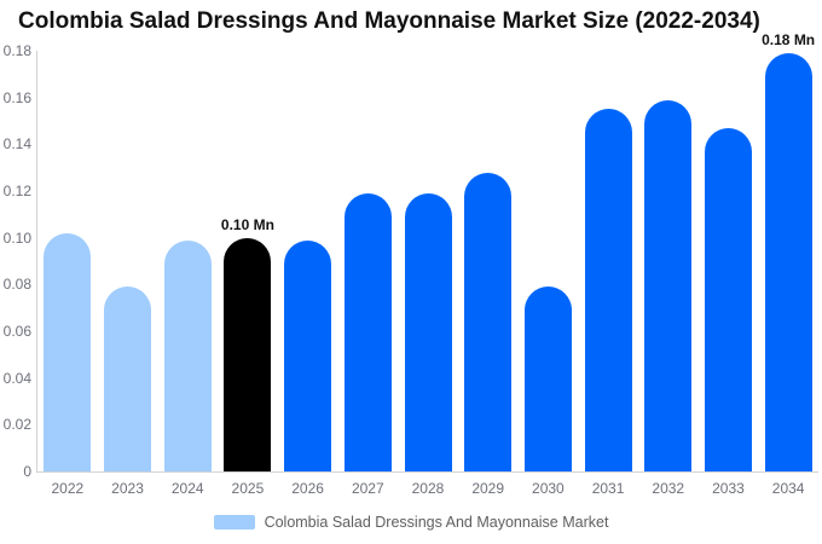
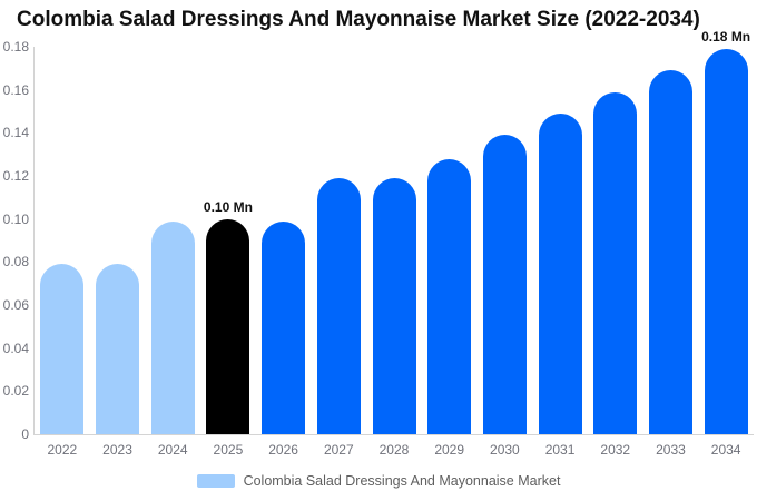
2022: 0.102 -> 0.079
2030: 0.079 -> 0.139
2031: 0.155 -> 0.149
2033: 0.147 -> 0.169
